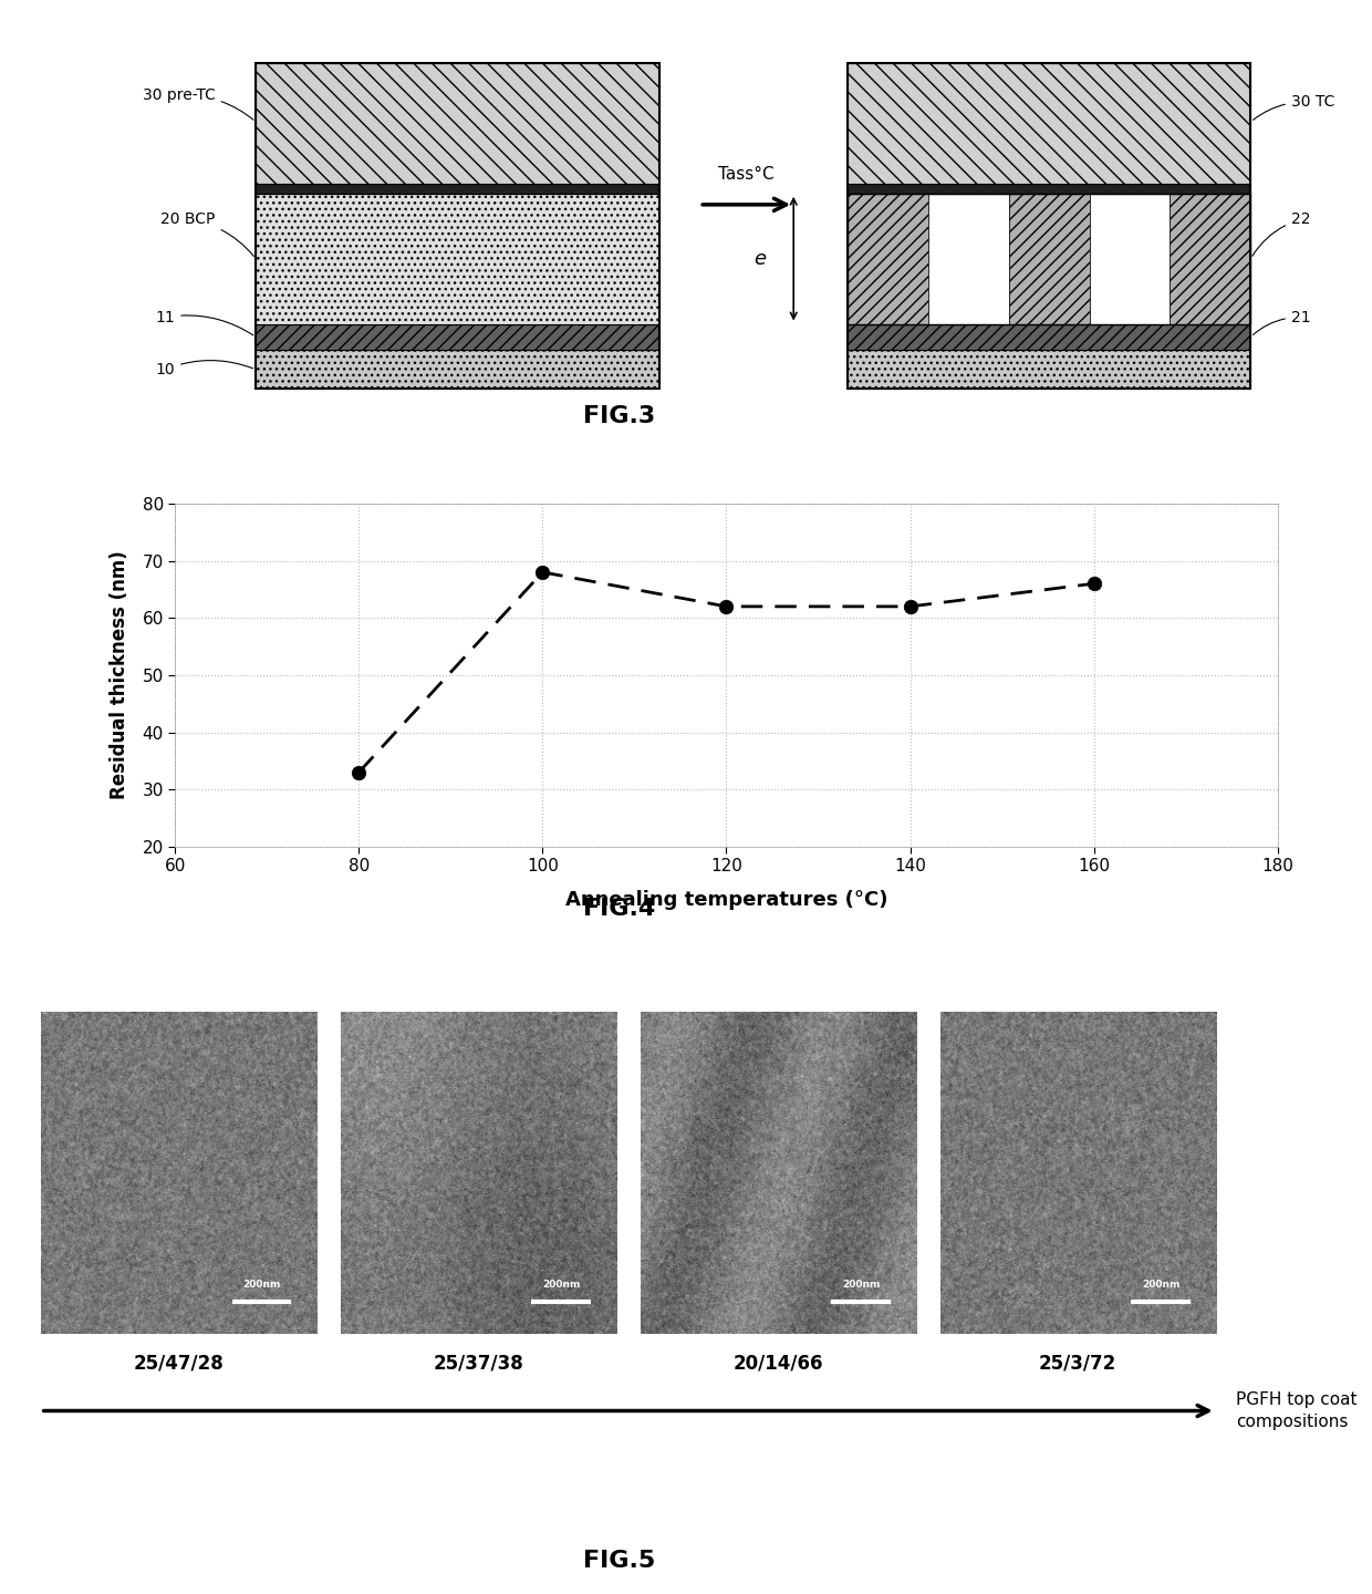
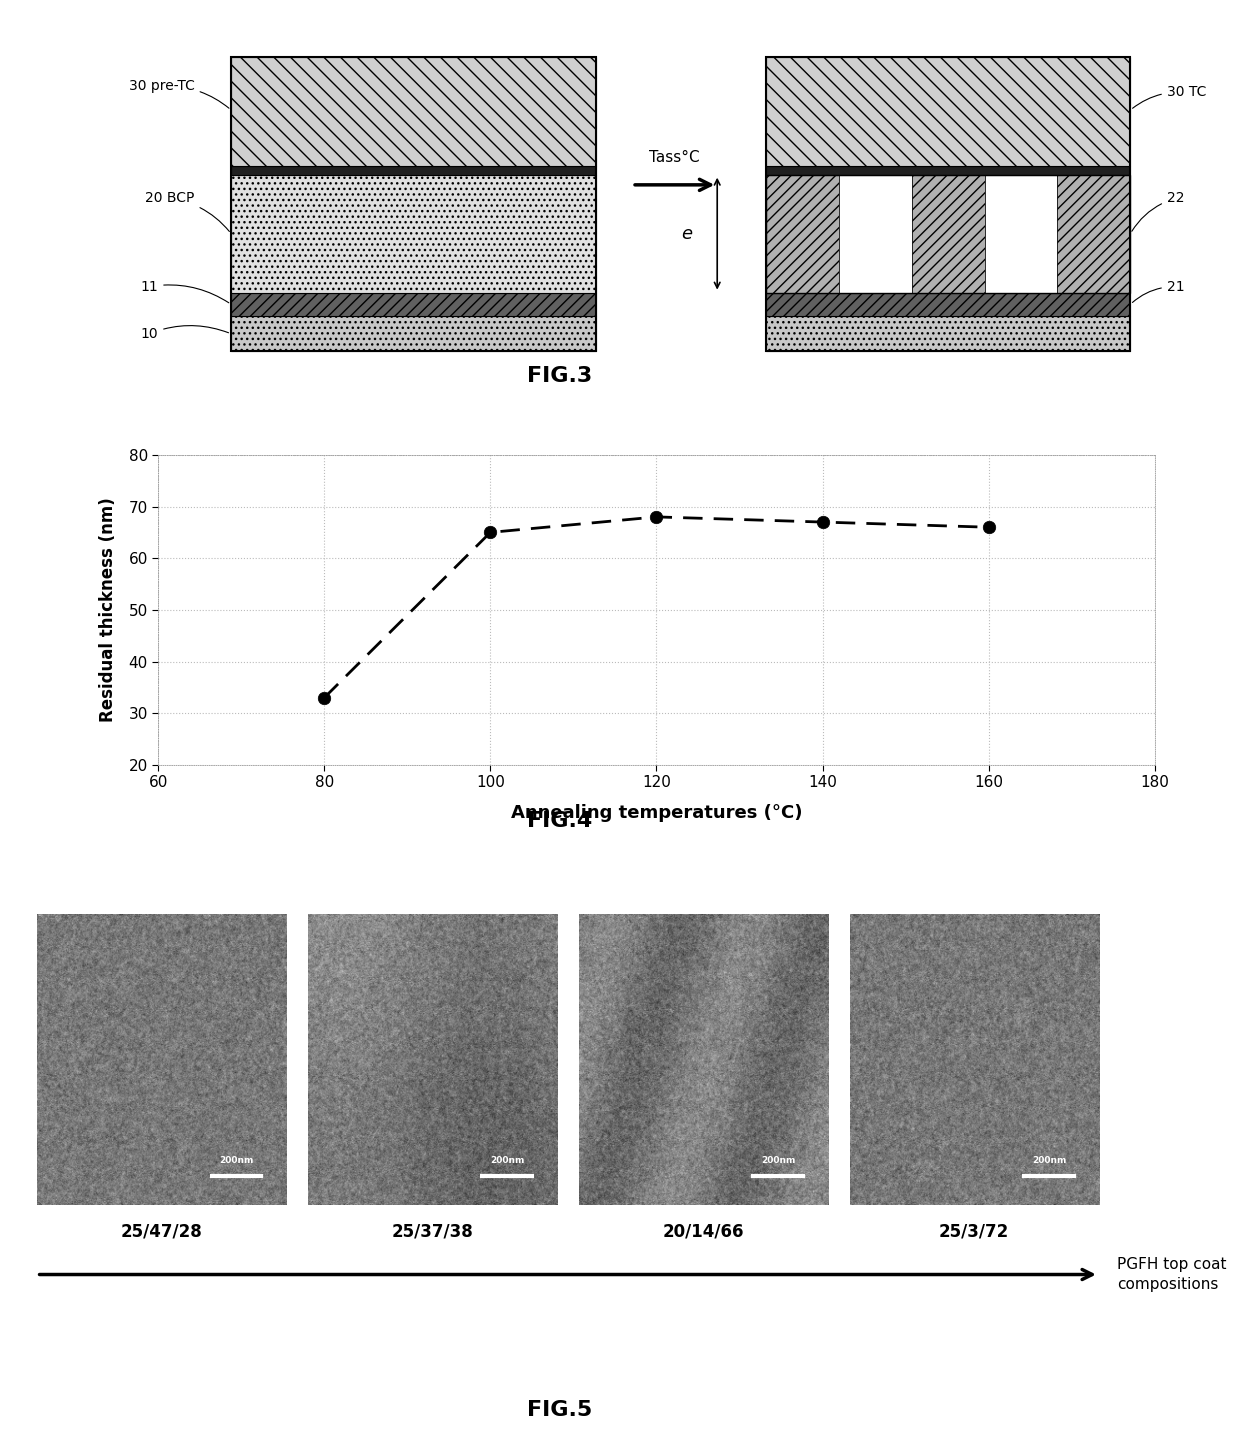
100: 68 -> 65
120: 62 -> 68
140: 62 -> 67
